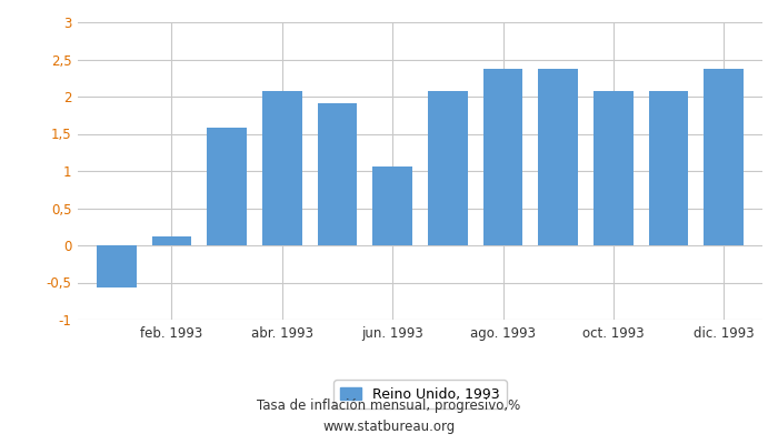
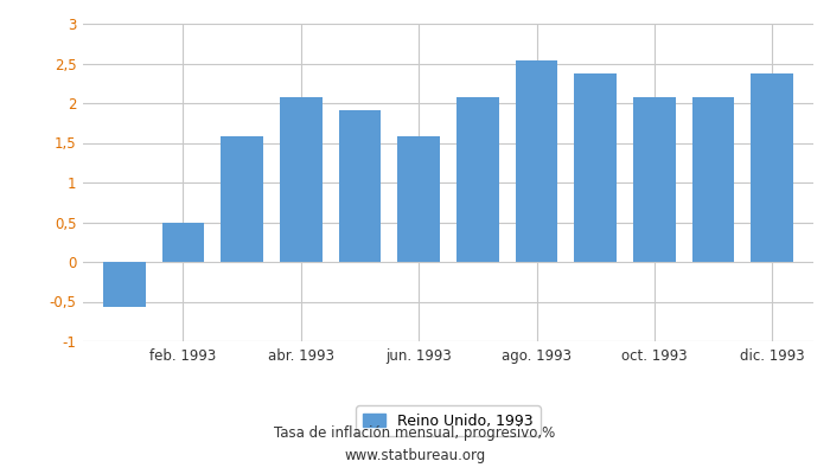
feb. 1993: 0,12 -> 0,49
jun. 1993: 1,06 -> 1,58
ago. 1993: 2,38 -> 2,53
